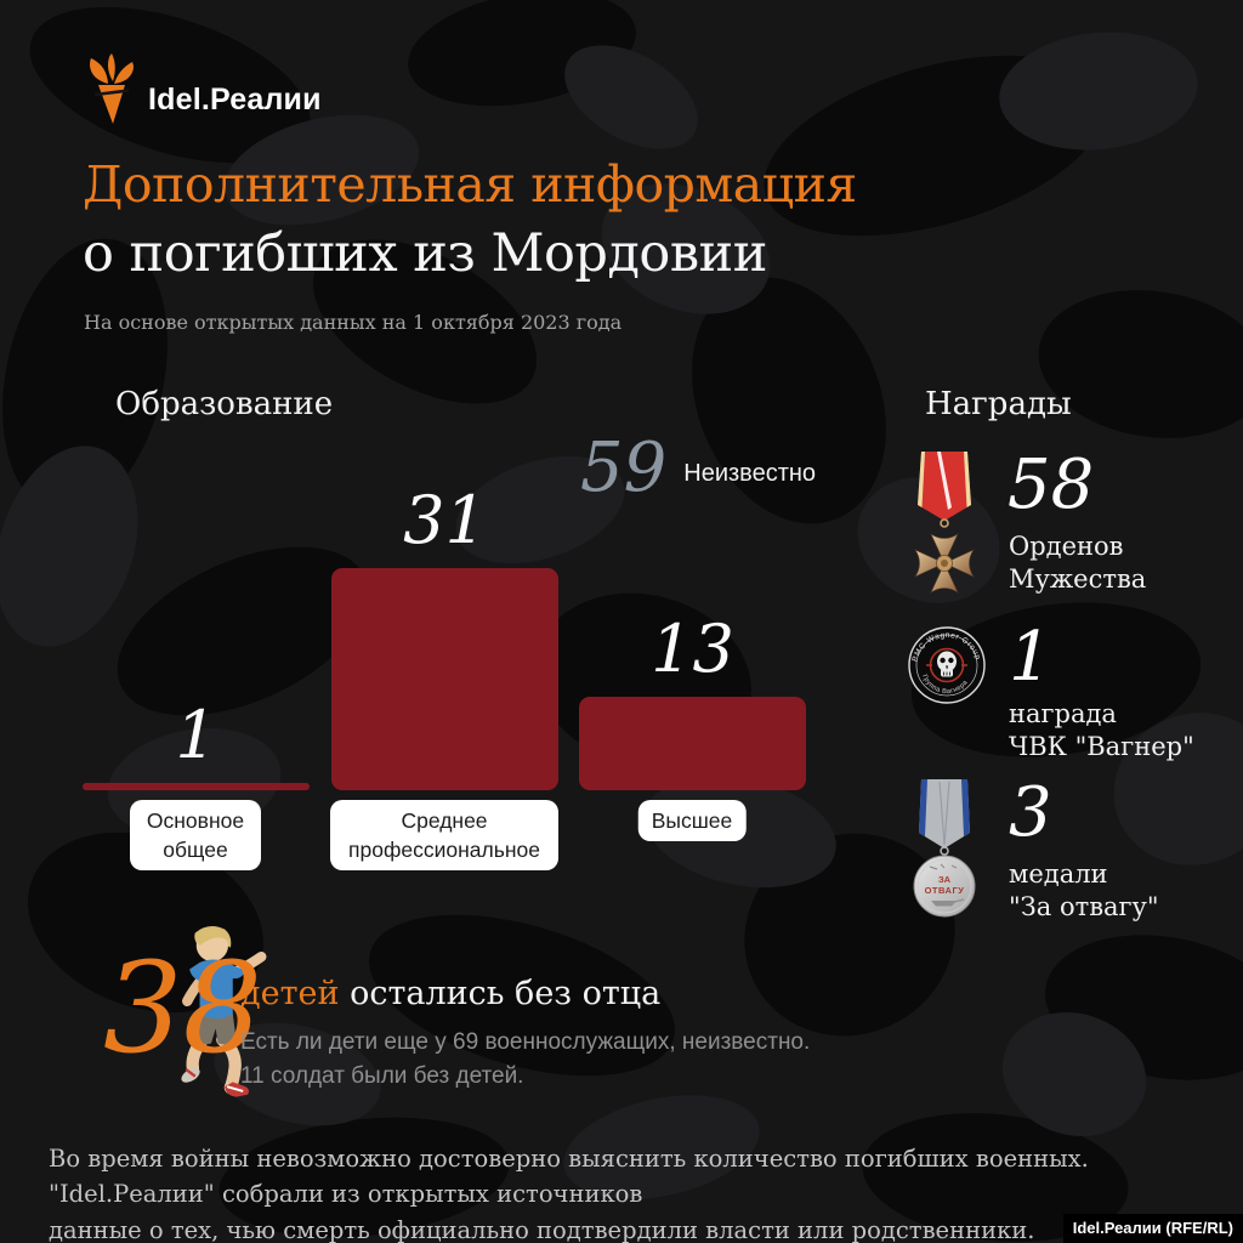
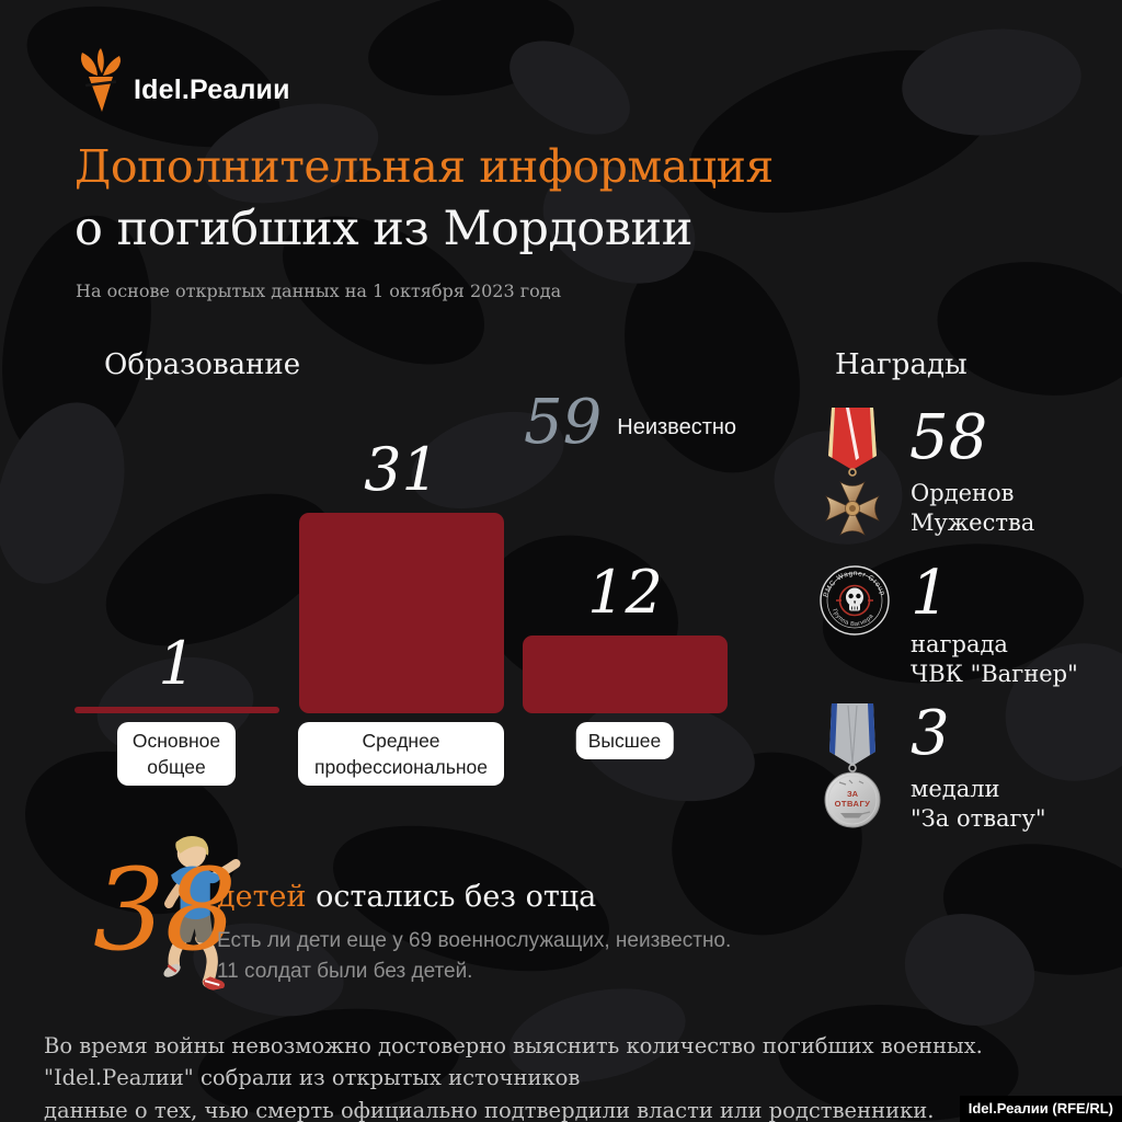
Высшее: 13 -> 12
